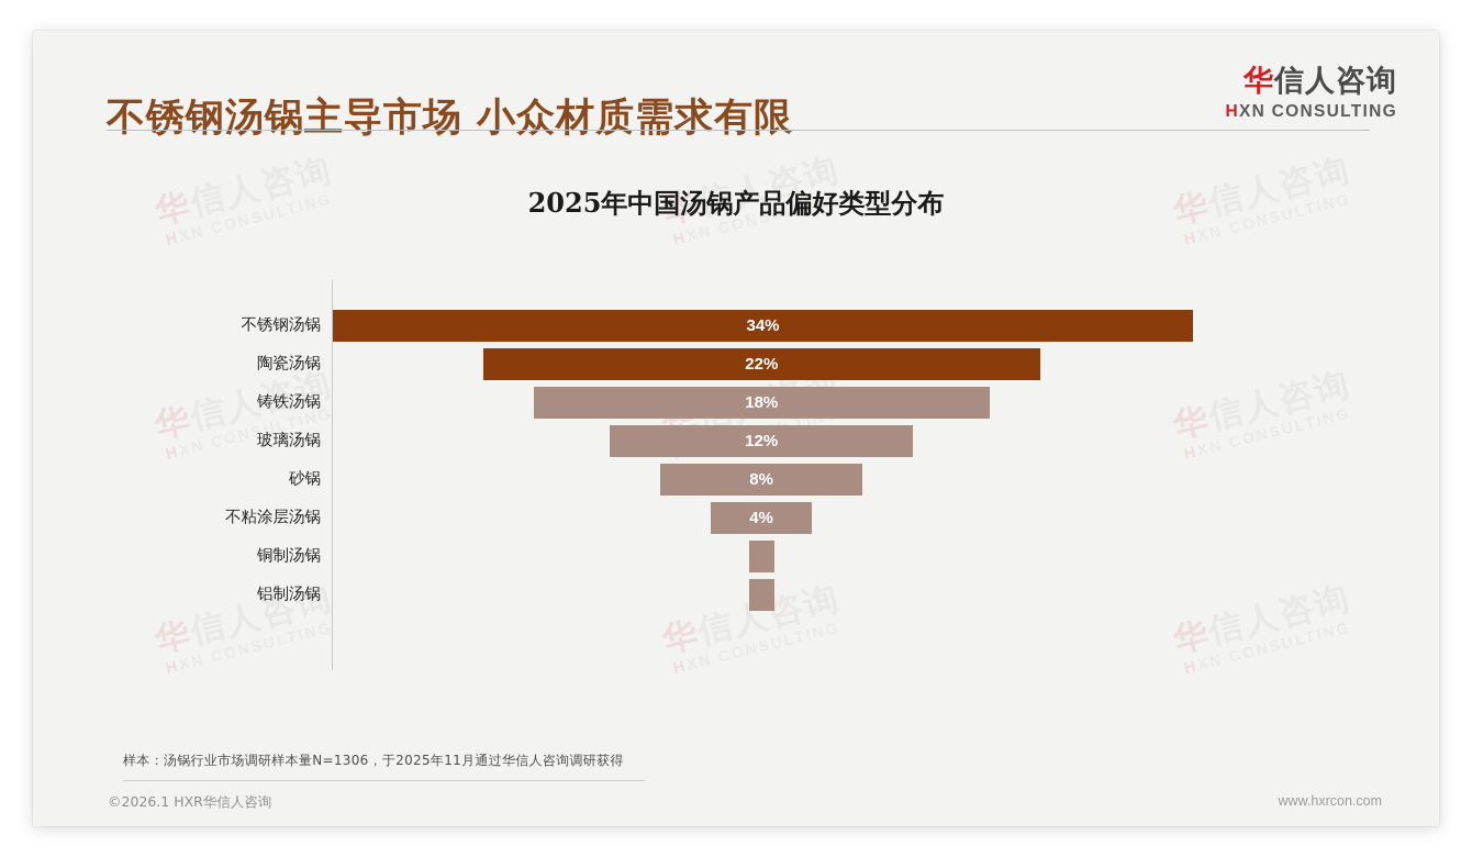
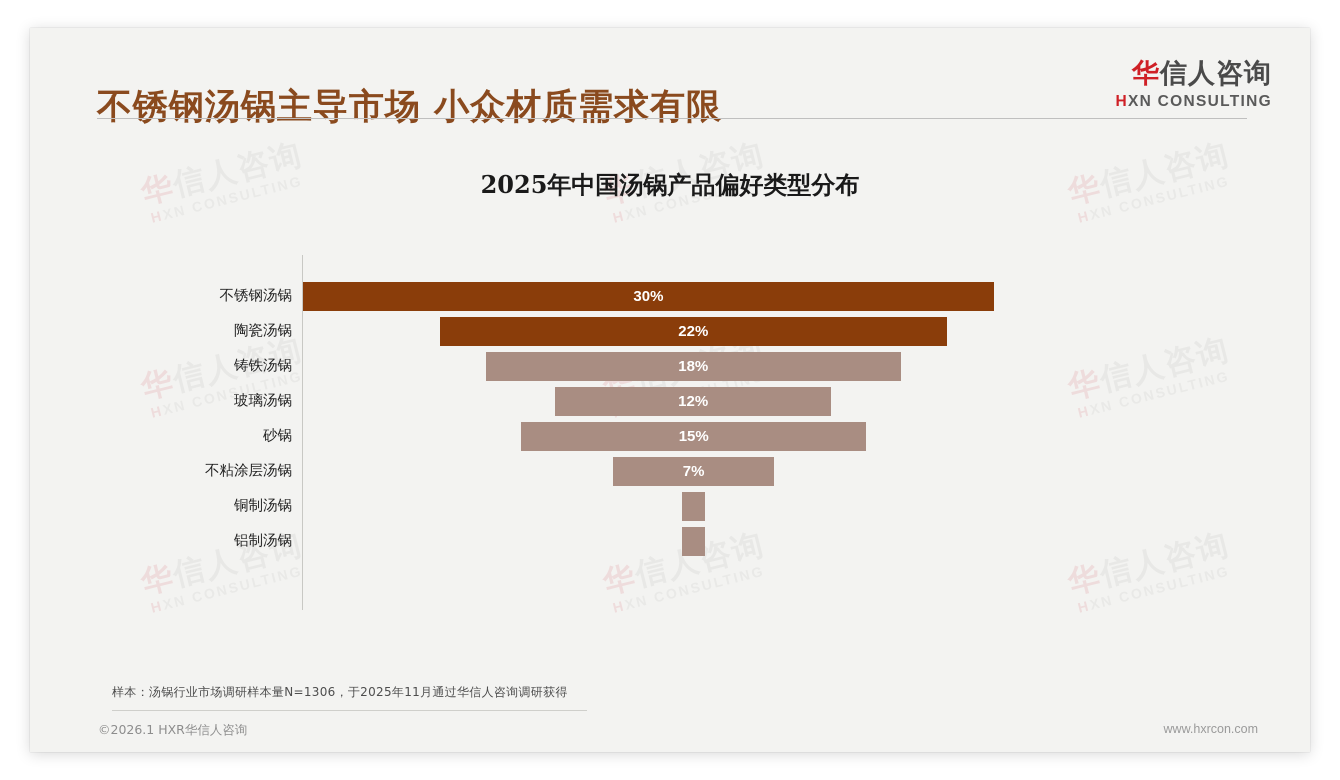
不锈钢汤锅: 34% -> 30%
砂锅: 8% -> 15%
不粘涂层汤锅: 4% -> 7%
